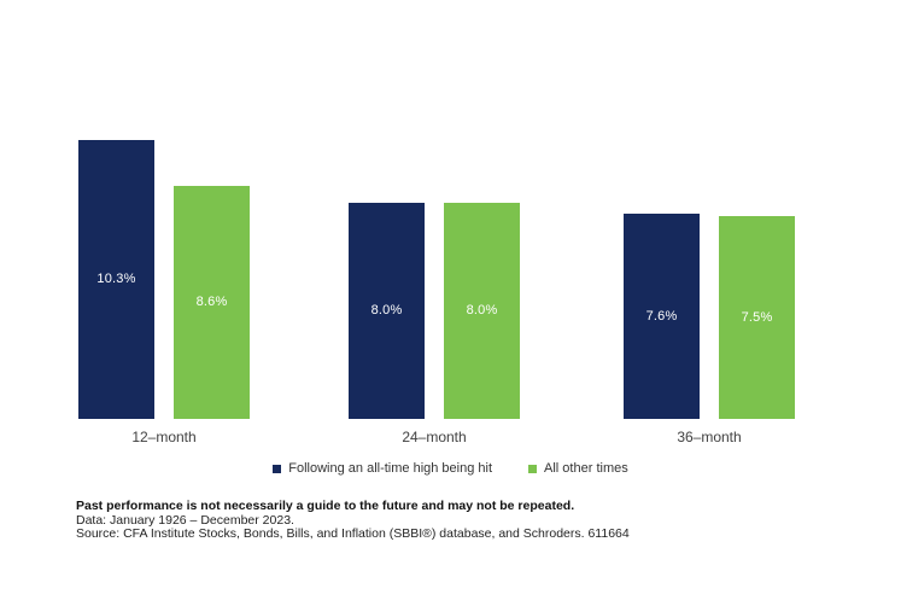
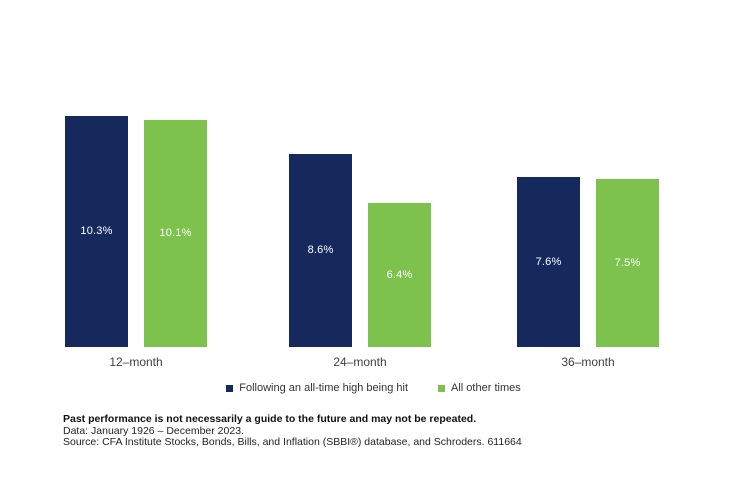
All other times/12–month: 8.6% -> 10.1%
Following an all-time high being hit/24–month: 8.0% -> 8.6%
All other times/24–month: 8.0% -> 6.4%
